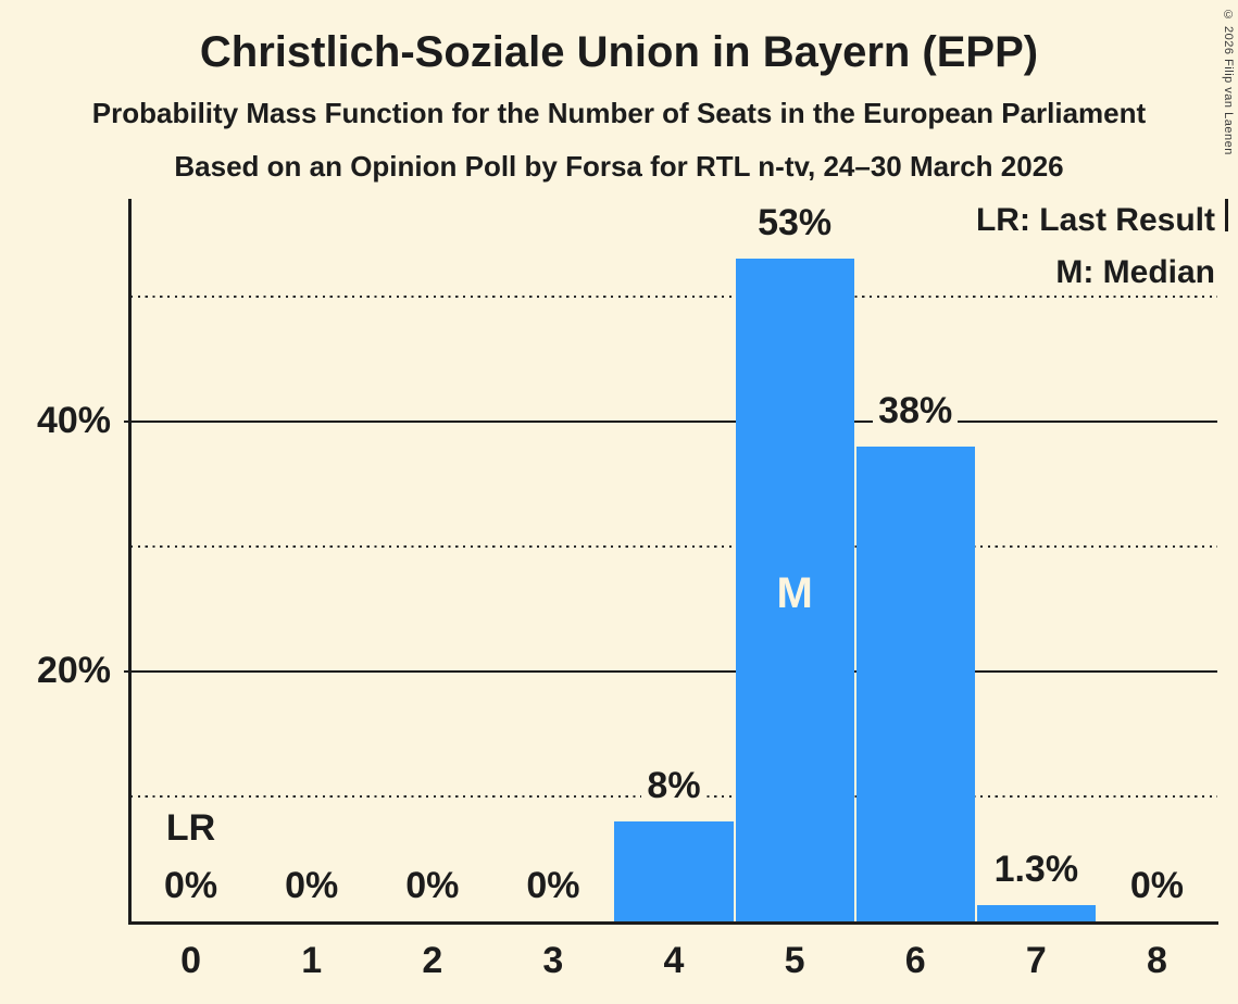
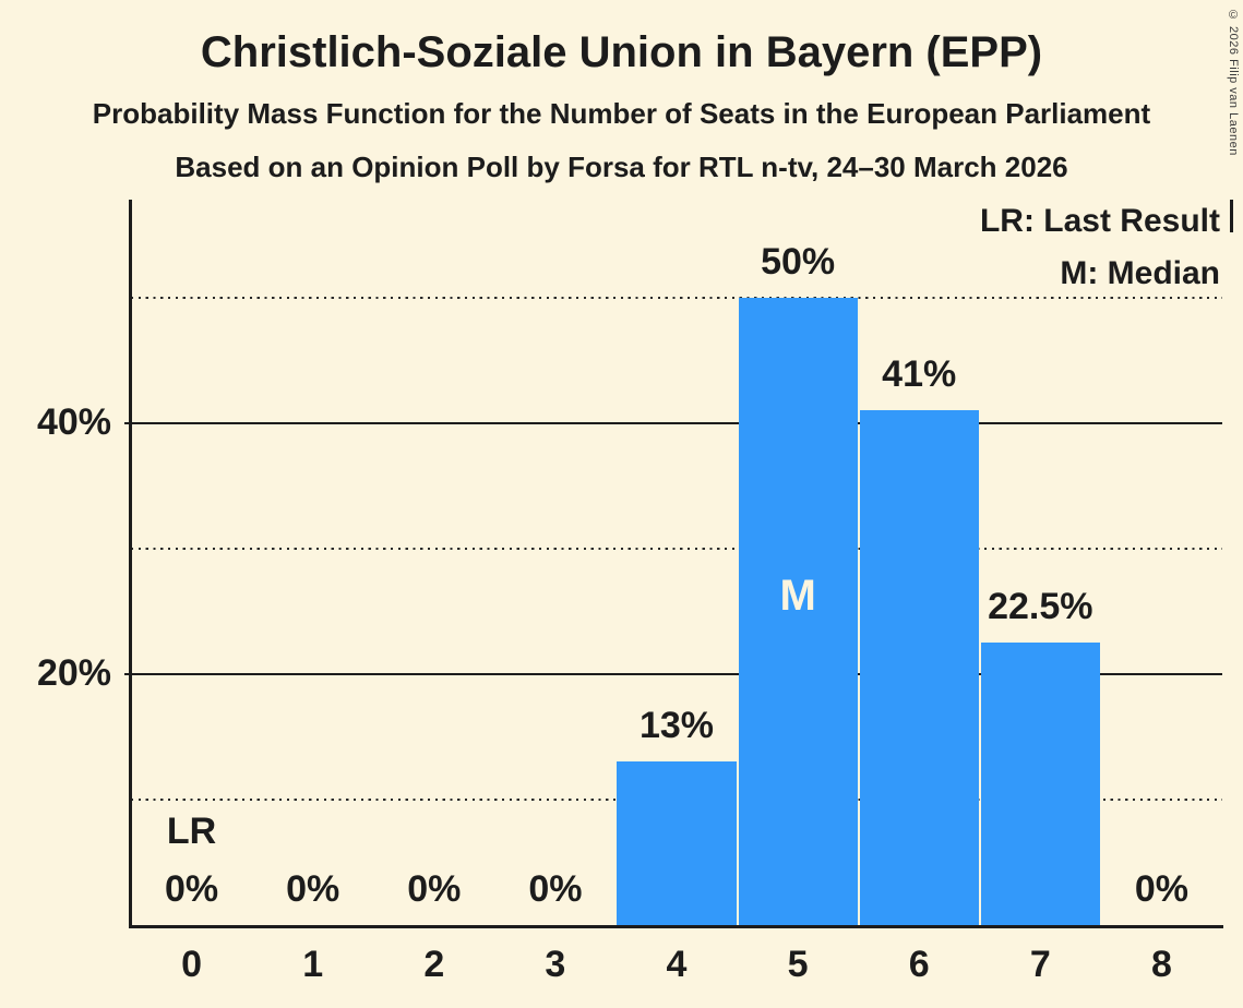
4: 8% -> 13%
5: 53% -> 50%
6: 38% -> 41%
7: 1.3% -> 22.5%
